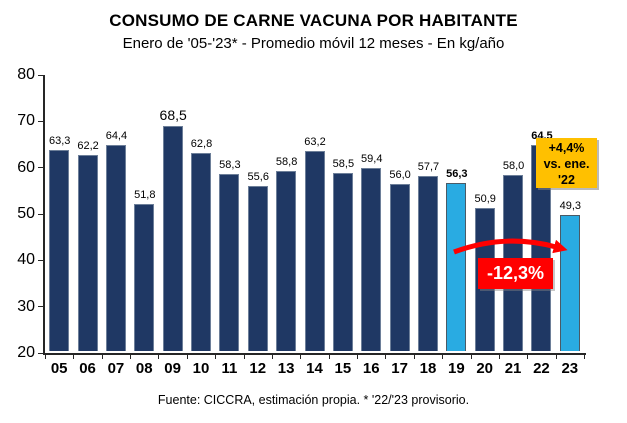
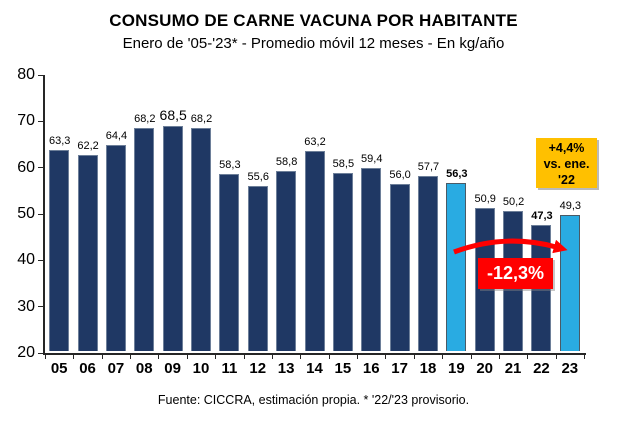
08: 51,8 -> 68,2
10: 62,8 -> 68,2
21: 58,0 -> 50,2
22: 64,5 -> 47,3
